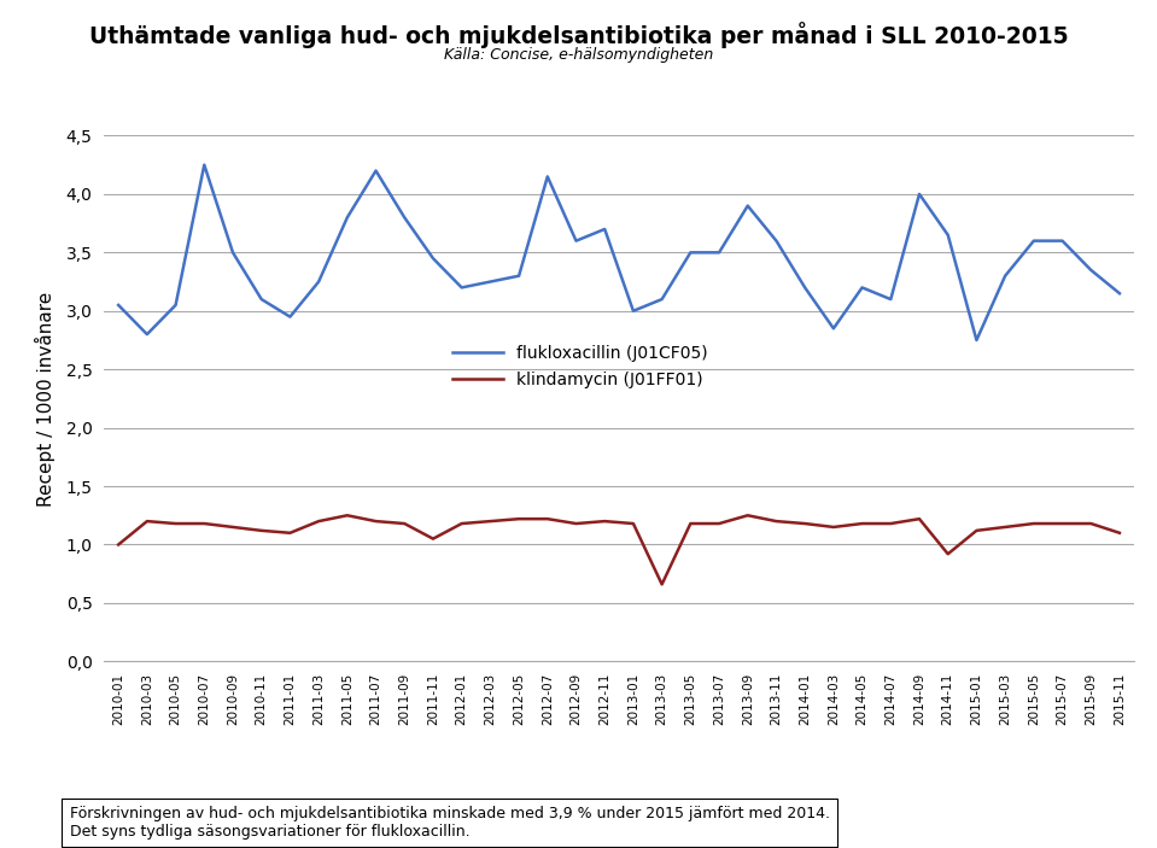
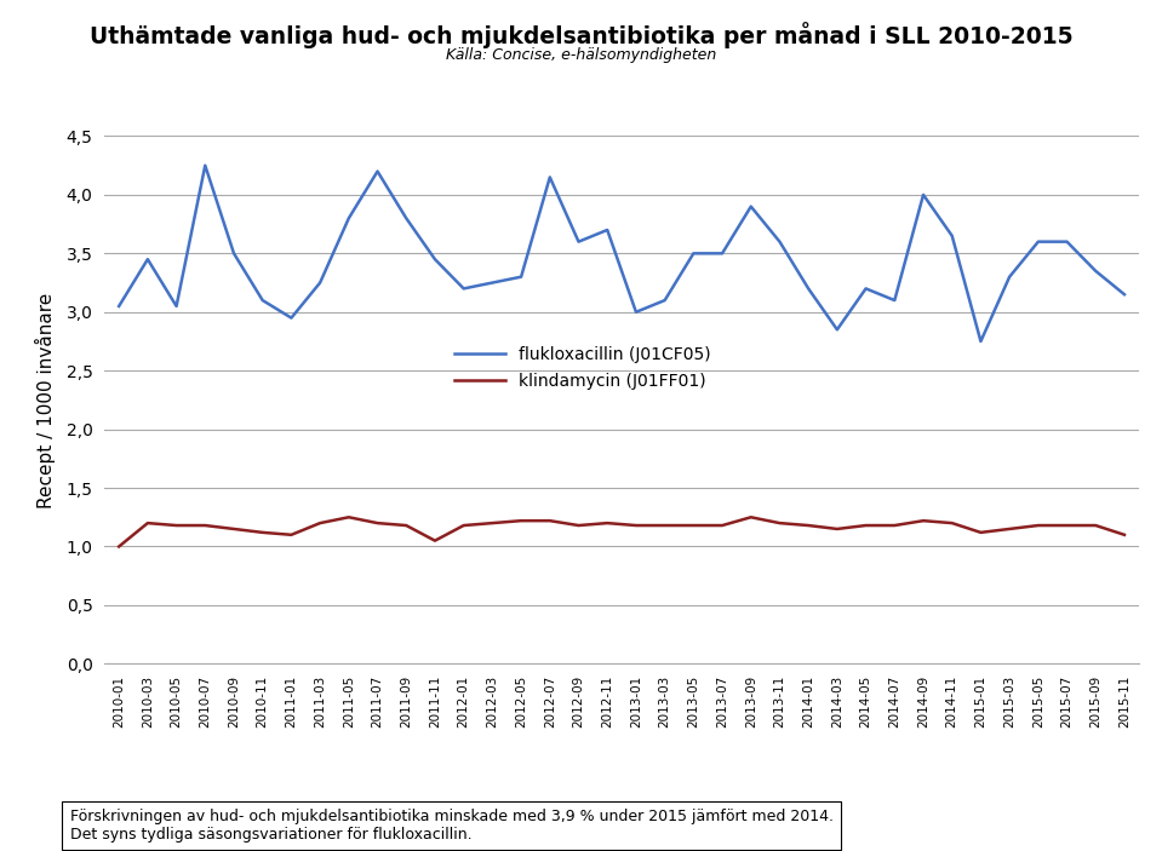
flukloxacillin (J01CF05)/2010-03: 2,80 -> 3,45
klindamycin (J01FF01)/2013-03: 0,66 -> 1,18
klindamycin (J01FF01)/2014-11: 0,92 -> 1,20
